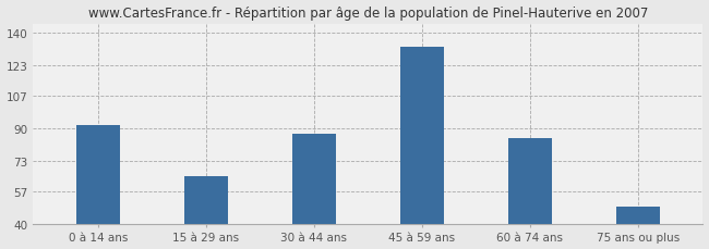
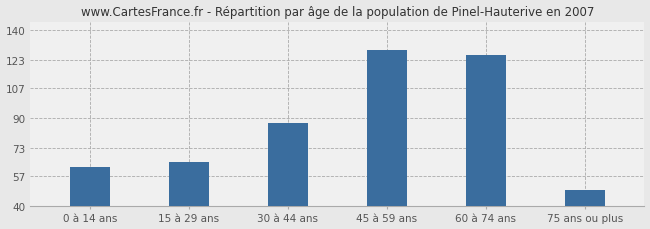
0 à 14 ans: 92 -> 62
45 à 59 ans: 133 -> 129
60 à 74 ans: 85 -> 126
